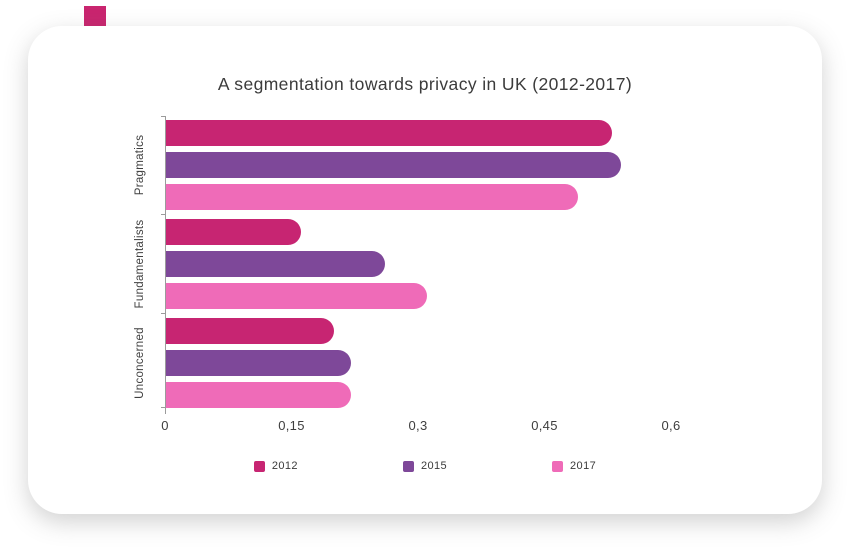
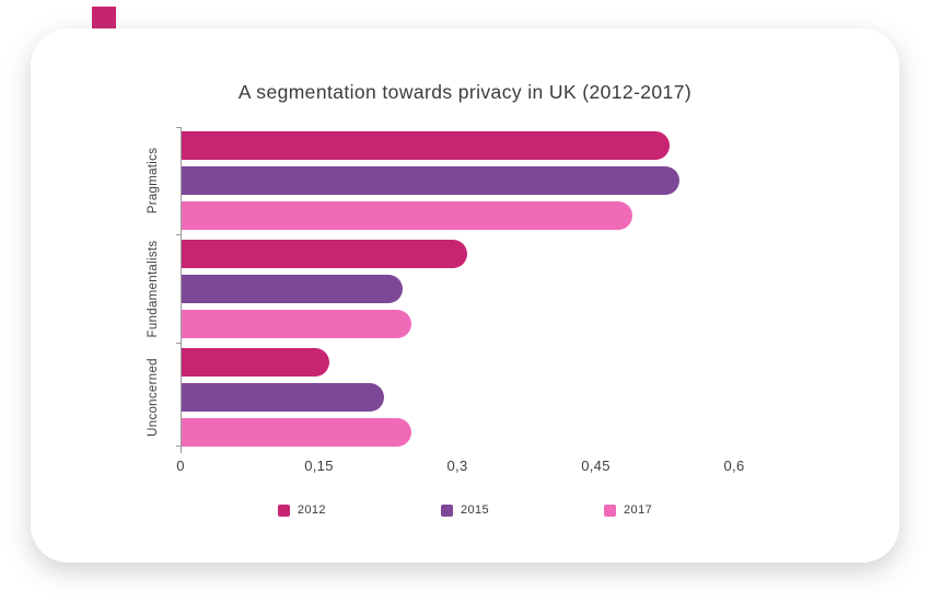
2012/Fundamentalists: 0,16 -> 0,31
2015/Fundamentalists: 0,26 -> 0,24
2017/Fundamentalists: 0,31 -> 0,25
2012/Unconcerned: 0,20 -> 0,16
2017/Unconcerned: 0,22 -> 0,25
